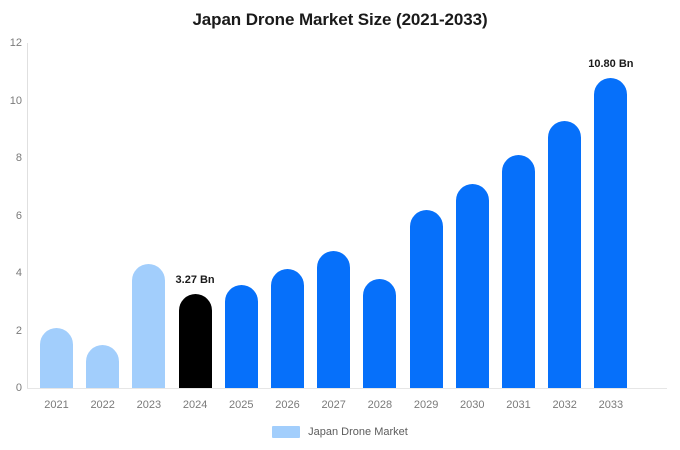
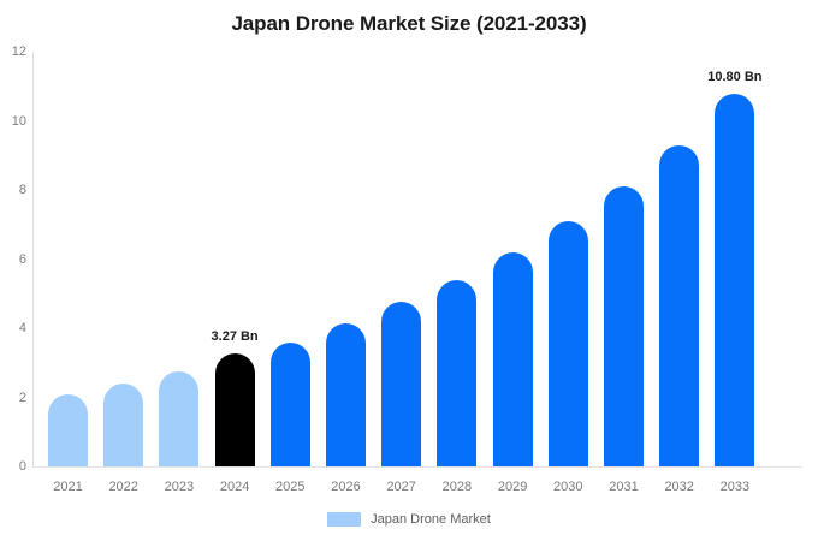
2022: 1.5 -> 2.4
2023: 4.3 -> 2.8
2028: 3.8 -> 5.4
